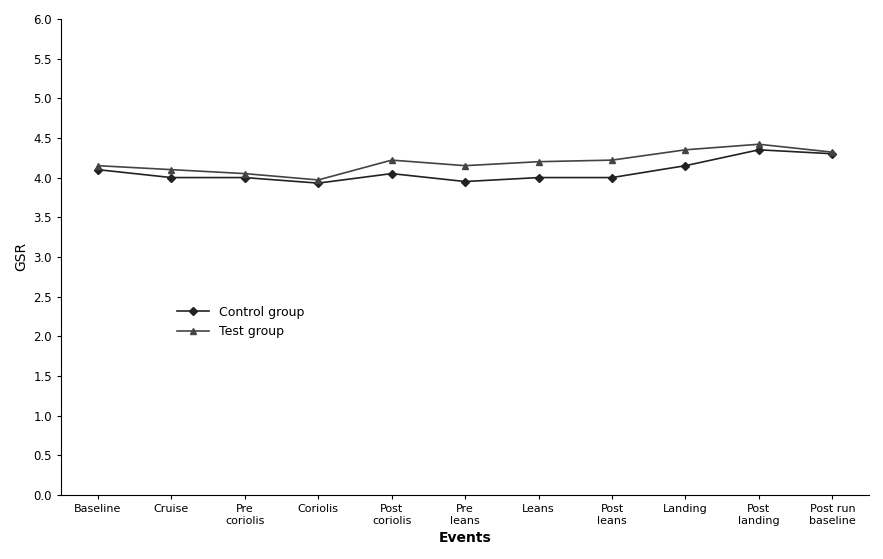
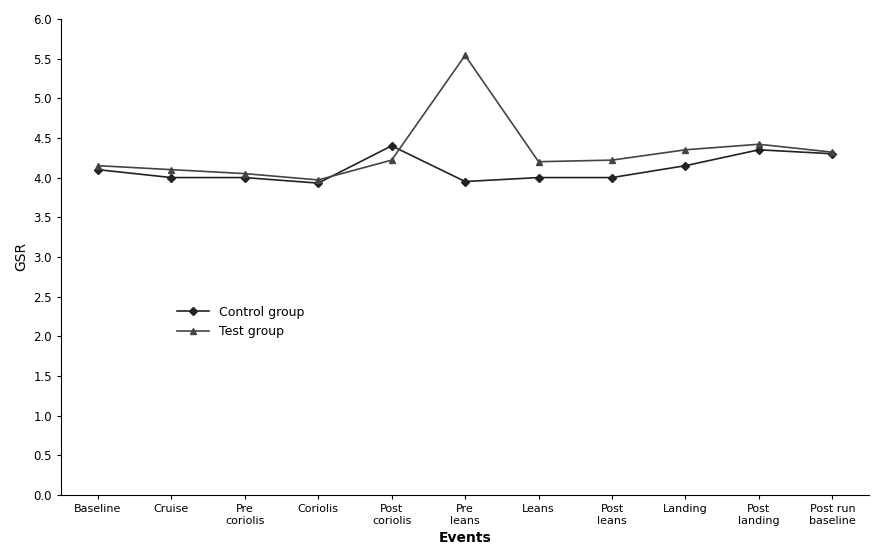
Control group/Post coriolis: 4.05 -> 4.40
Test group/Pre leans: 4.15 -> 5.54
